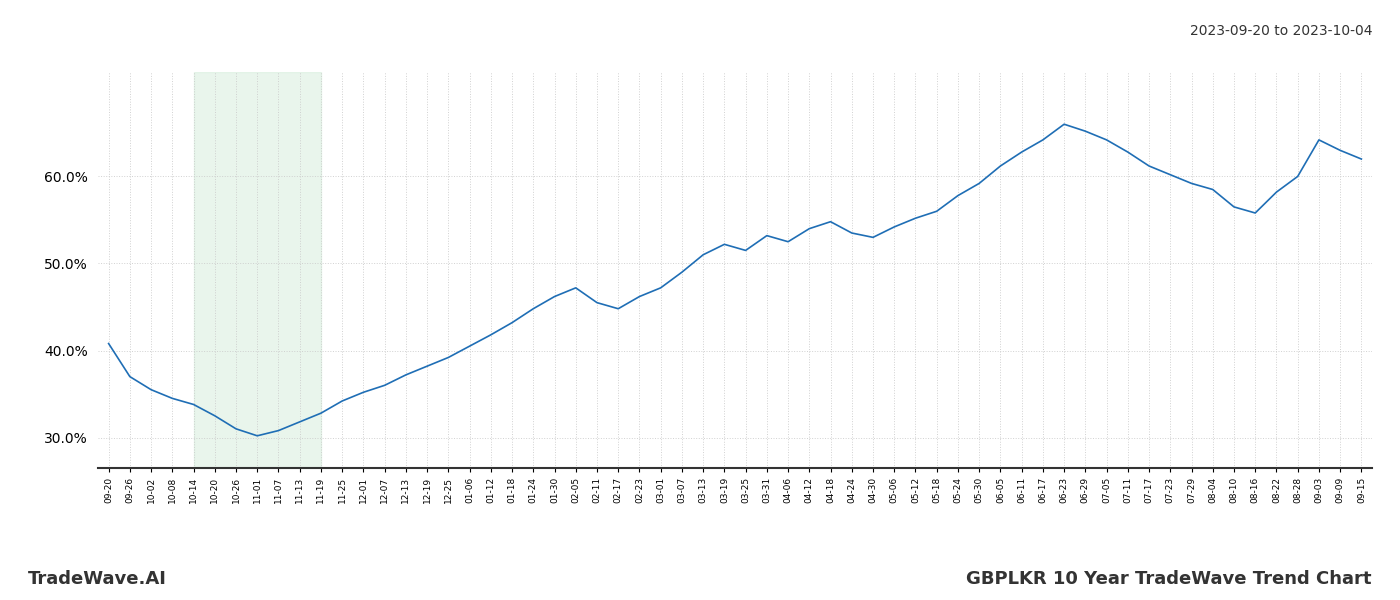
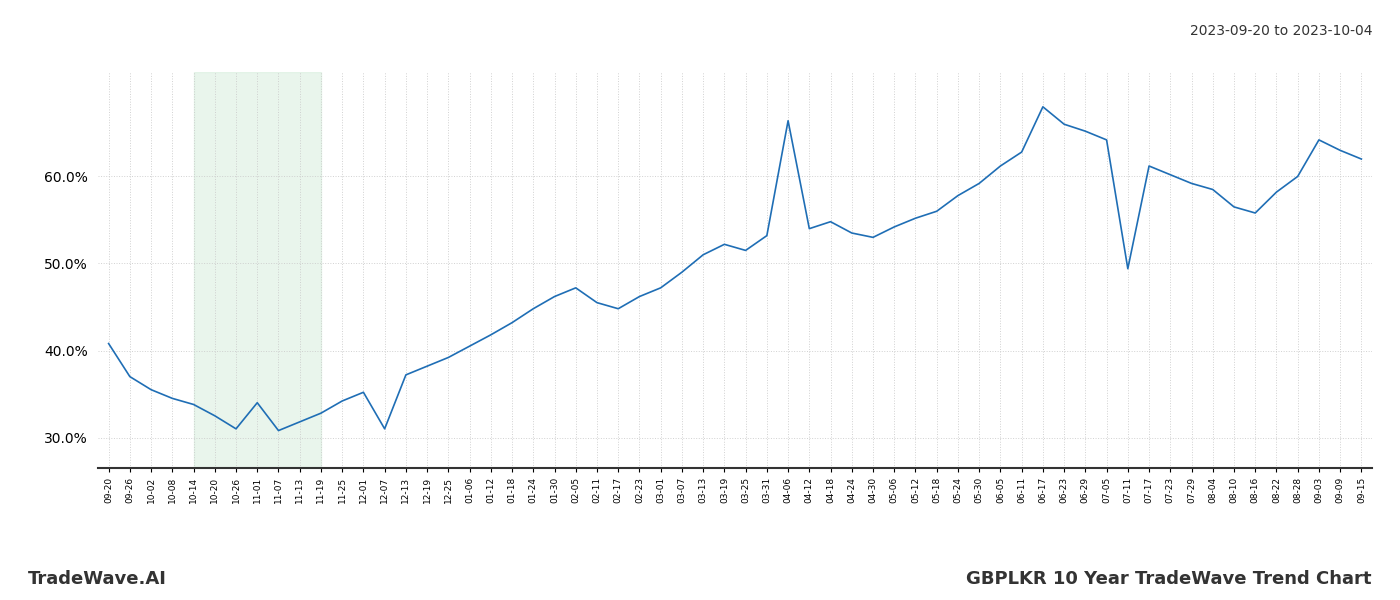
11-01: 30.2% -> 34.0%
12-07: 36.0% -> 31.0%
04-06: 52.5% -> 66.4%
06-17: 64.2% -> 68.0%
07-11: 62.8% -> 49.4%
